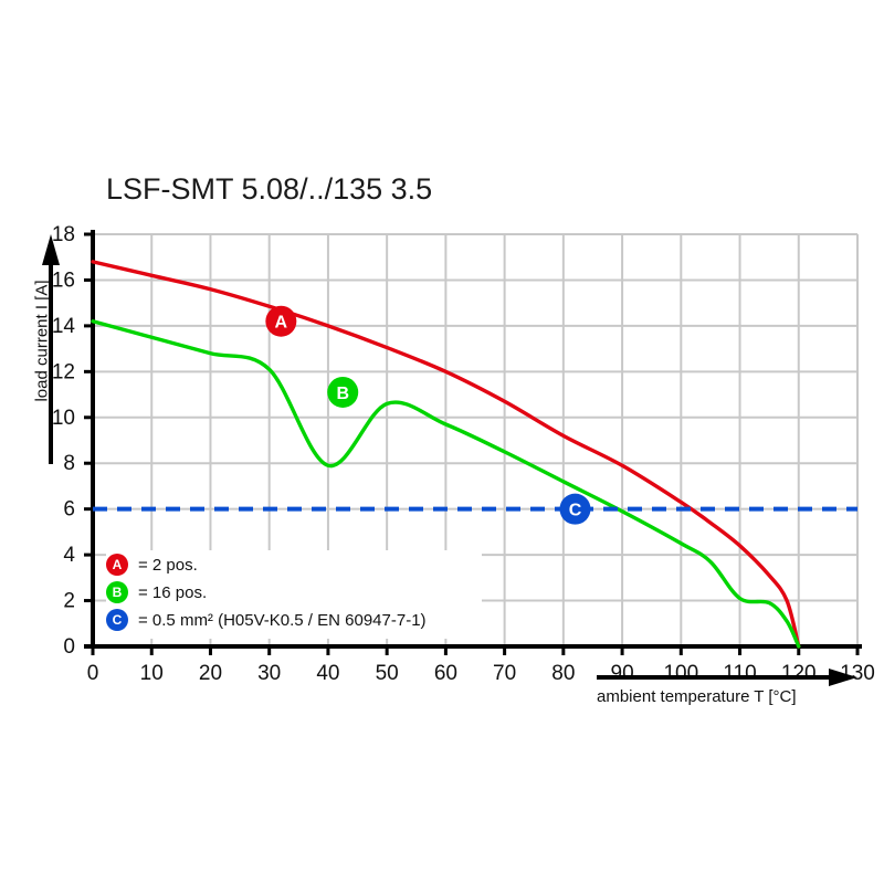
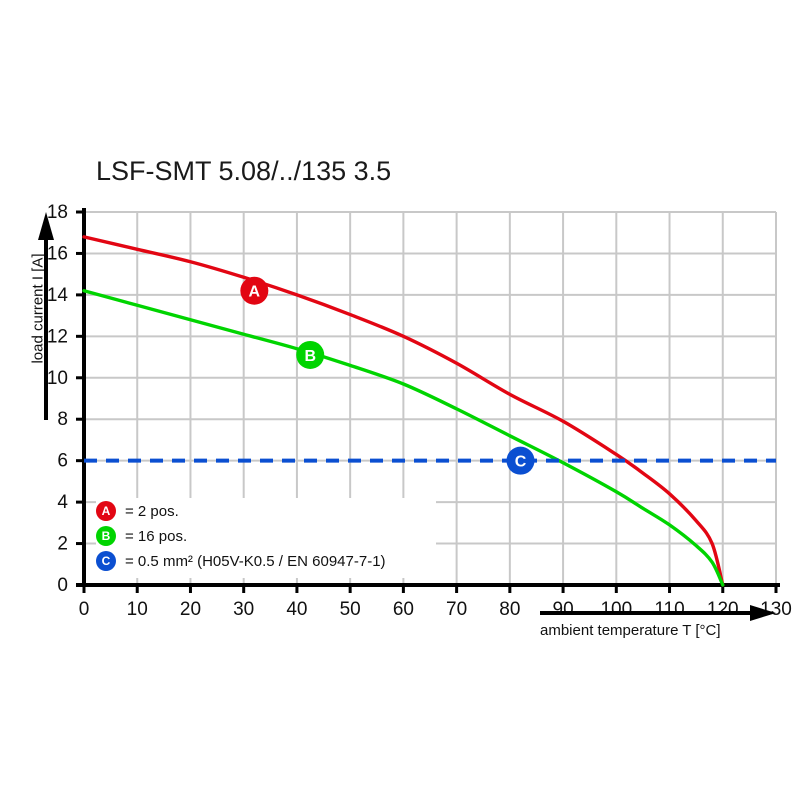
B = 16 pos./40: 7.9 -> 11.4
B = 16 pos./110: 2.1 -> 2.9
